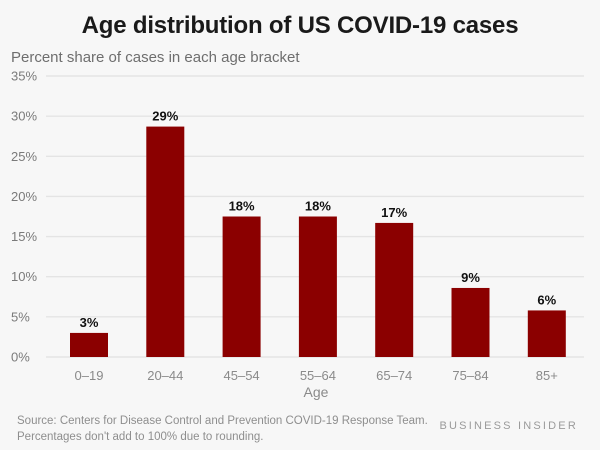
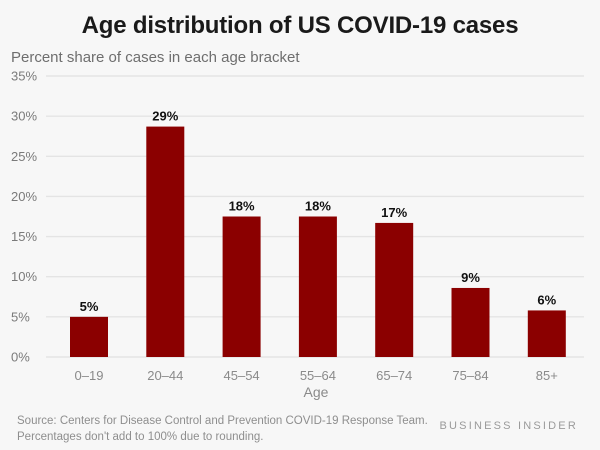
0–19: 3% -> 5%
